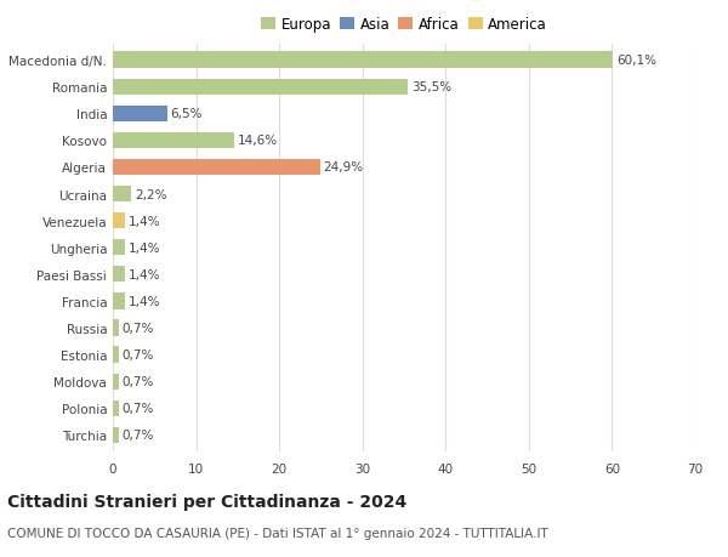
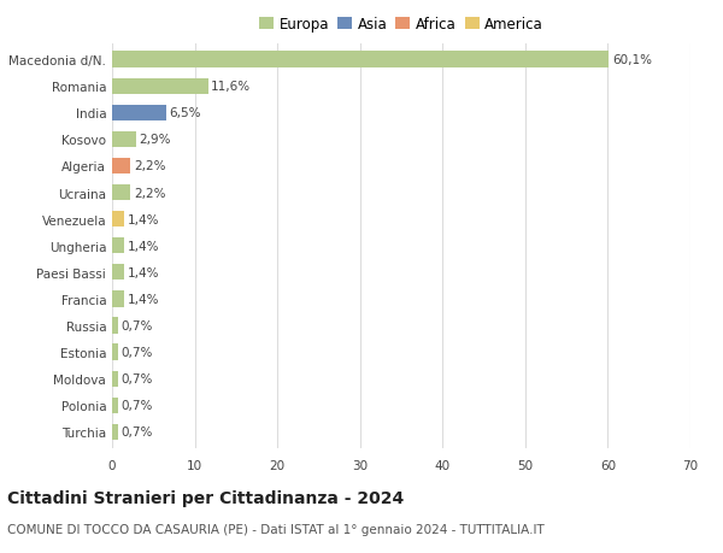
Romania: 35,5% -> 11,6%
Kosovo: 14,6% -> 2,9%
Algeria: 24,9% -> 2,2%
